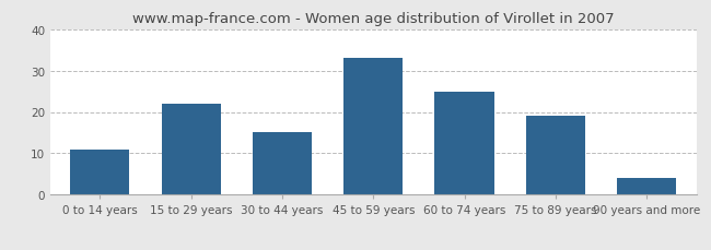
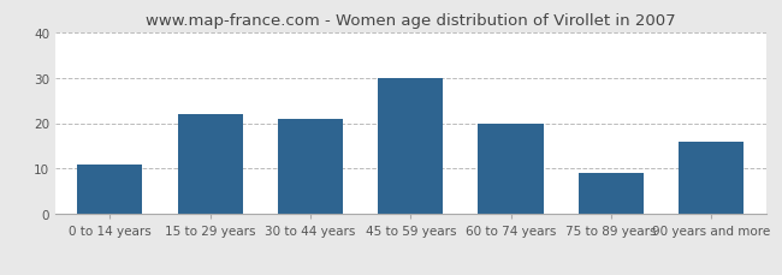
30 to 44 years: 15 -> 21
45 to 59 years: 33 -> 30
60 to 74 years: 25 -> 20
75 to 89 years: 19 -> 9
90 years and more: 4 -> 16
